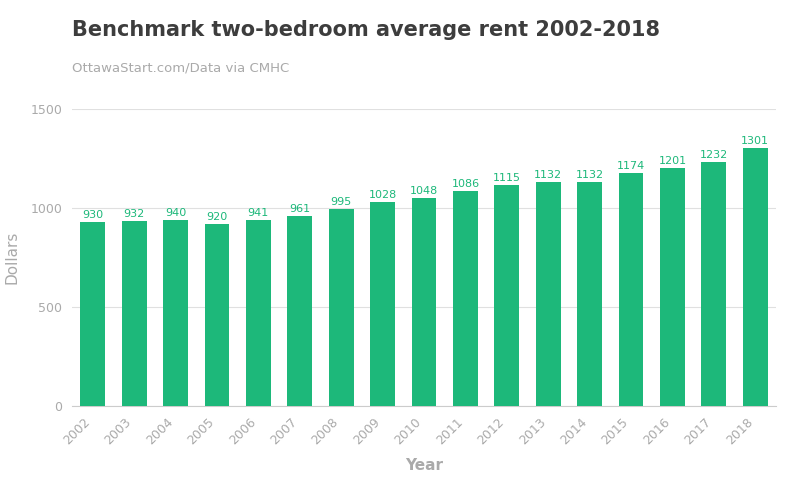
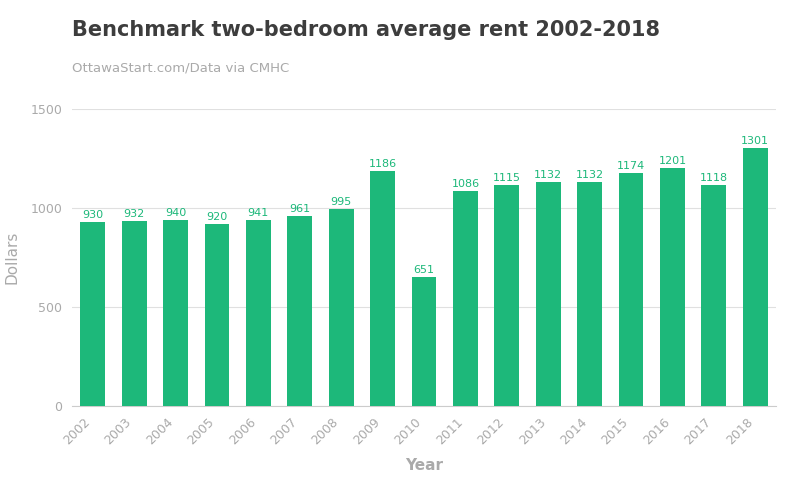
2009: 1028 -> 1186
2010: 1048 -> 651
2017: 1232 -> 1118
